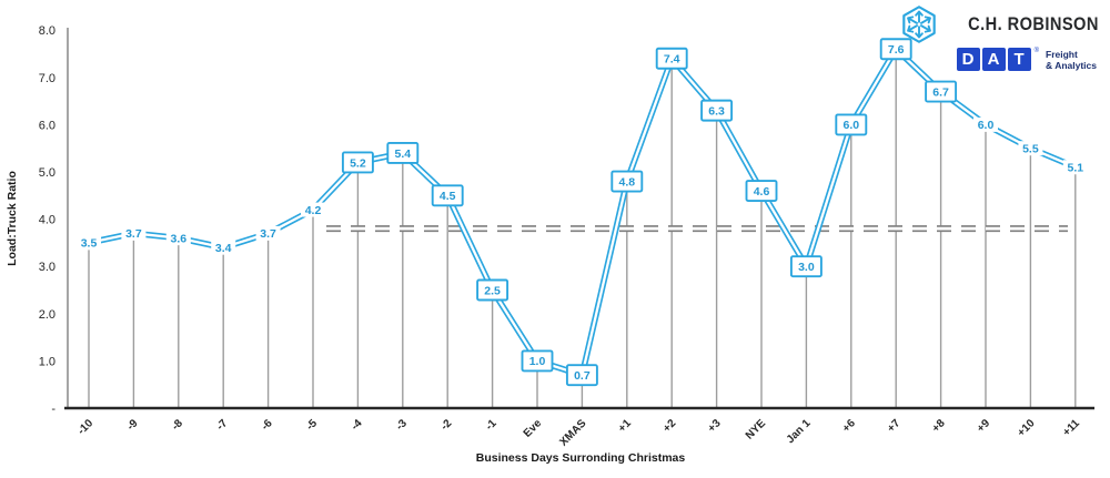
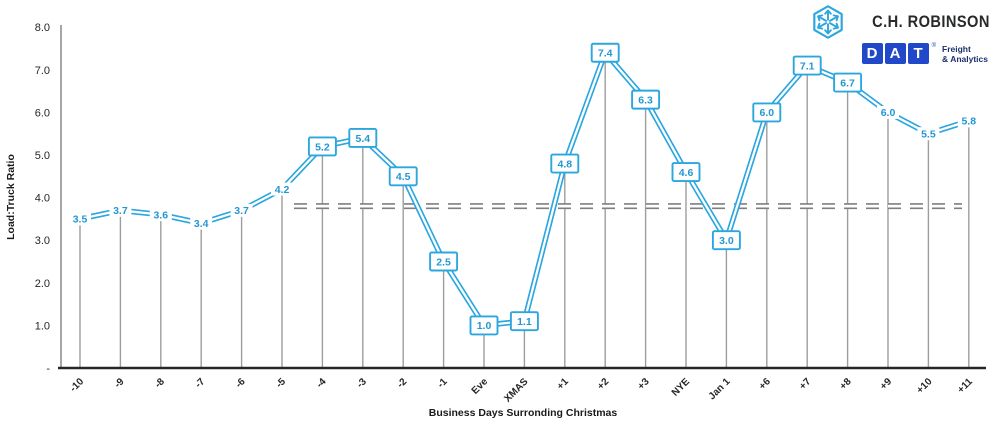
XMAS: 0.7 -> 1.1
+7: 7.6 -> 7.1
+11: 5.1 -> 5.8
